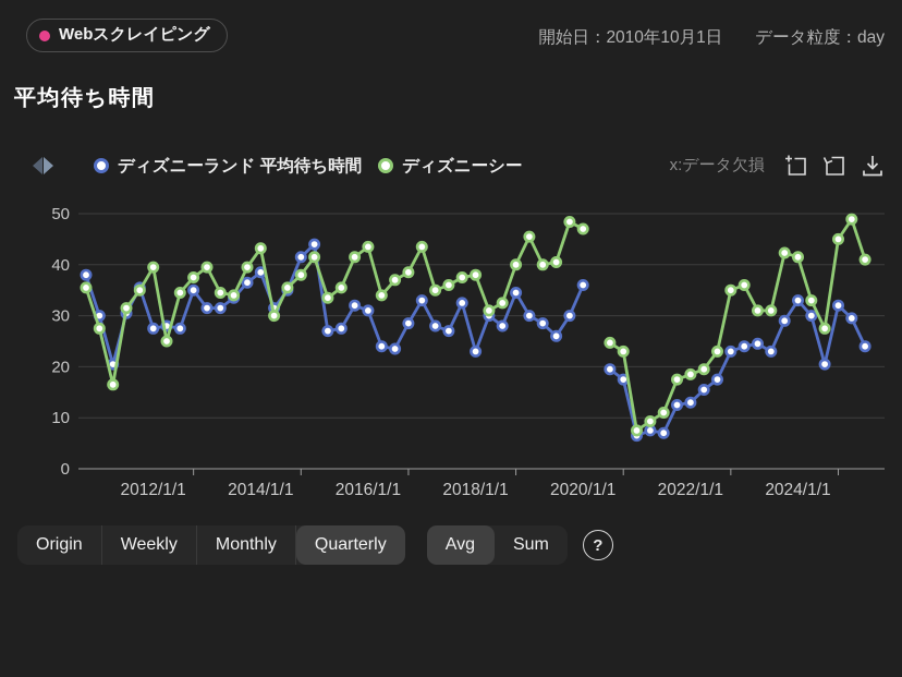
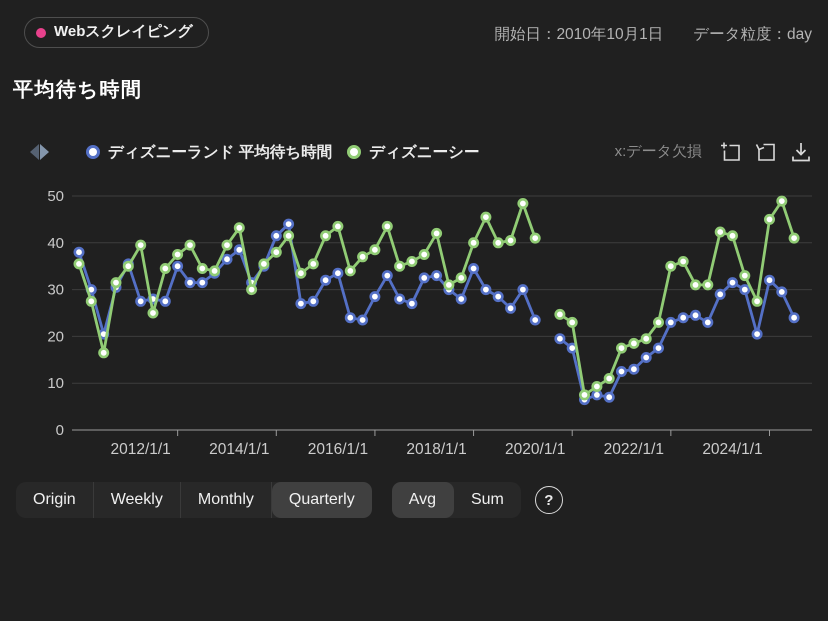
ディズニーランド 平均待ち時間/2016/1/1: 31 -> 34
ディズニーランド 平均待ち時間/2018/1/1: 23 -> 33
ディズニーシー/2018/1/1: 38 -> 42
ディズニーランド 平均待ち時間/2020/1/1: 36 -> 24
ディズニーシー/2020/1/1: 47 -> 41
ディズニーランド 平均待ち時間/2024/1/1: 33 -> 32
